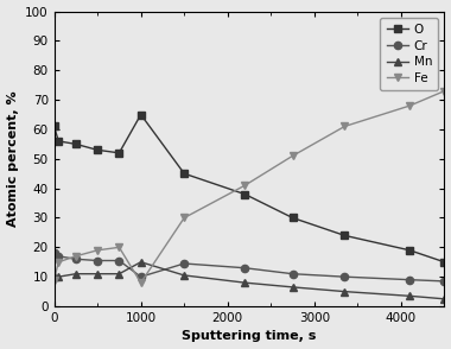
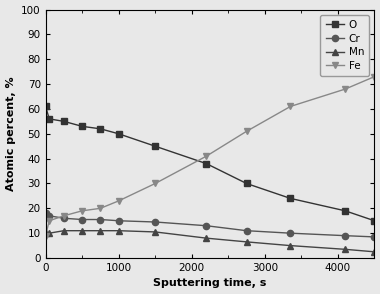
O/1000: 65 -> 50
Cr/1000: 10.0 -> 15.0
Mn/1000: 15.0 -> 11.0
Fe/1000: 8 -> 23
